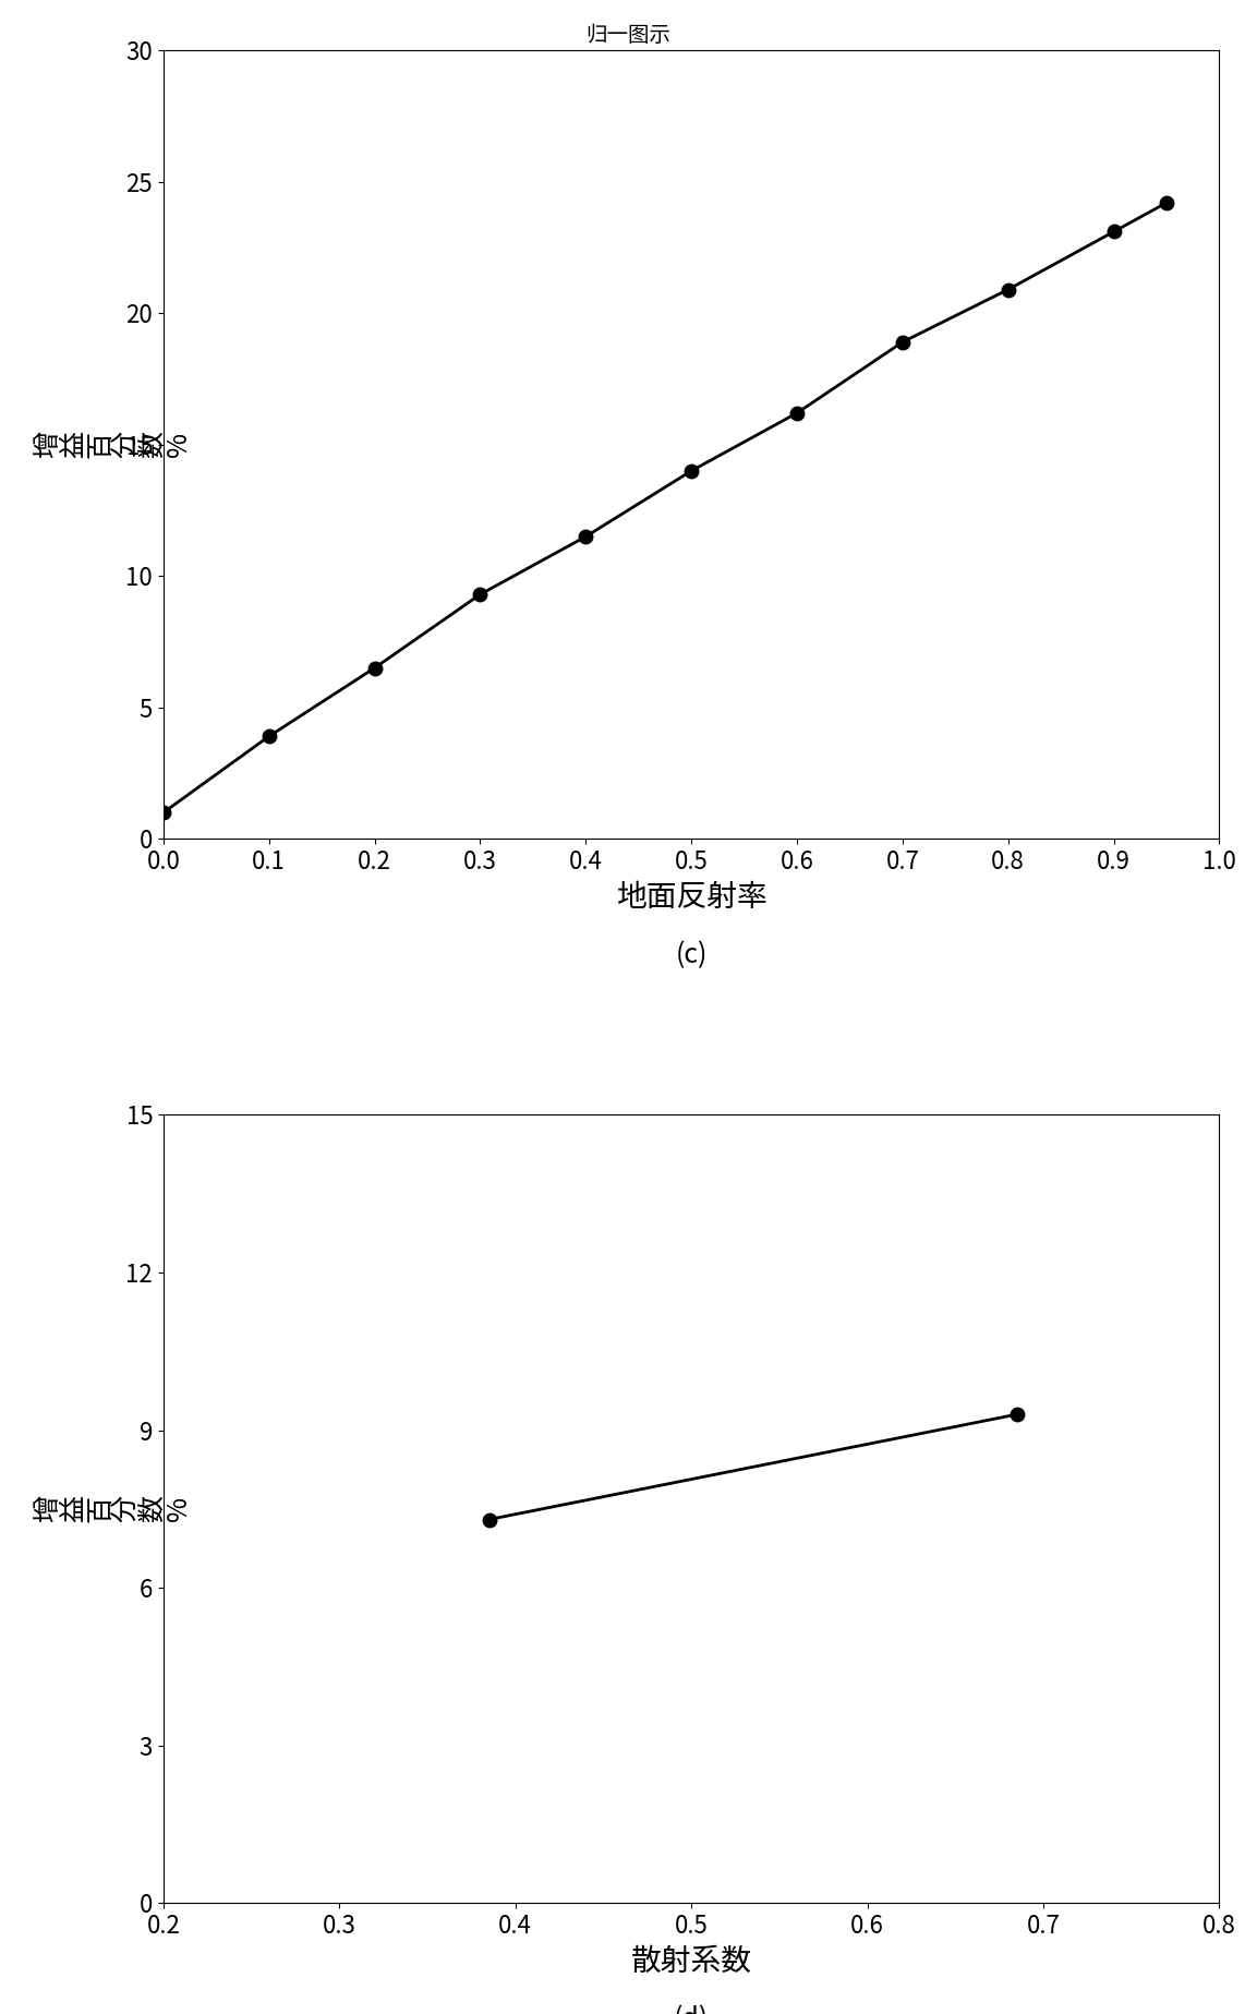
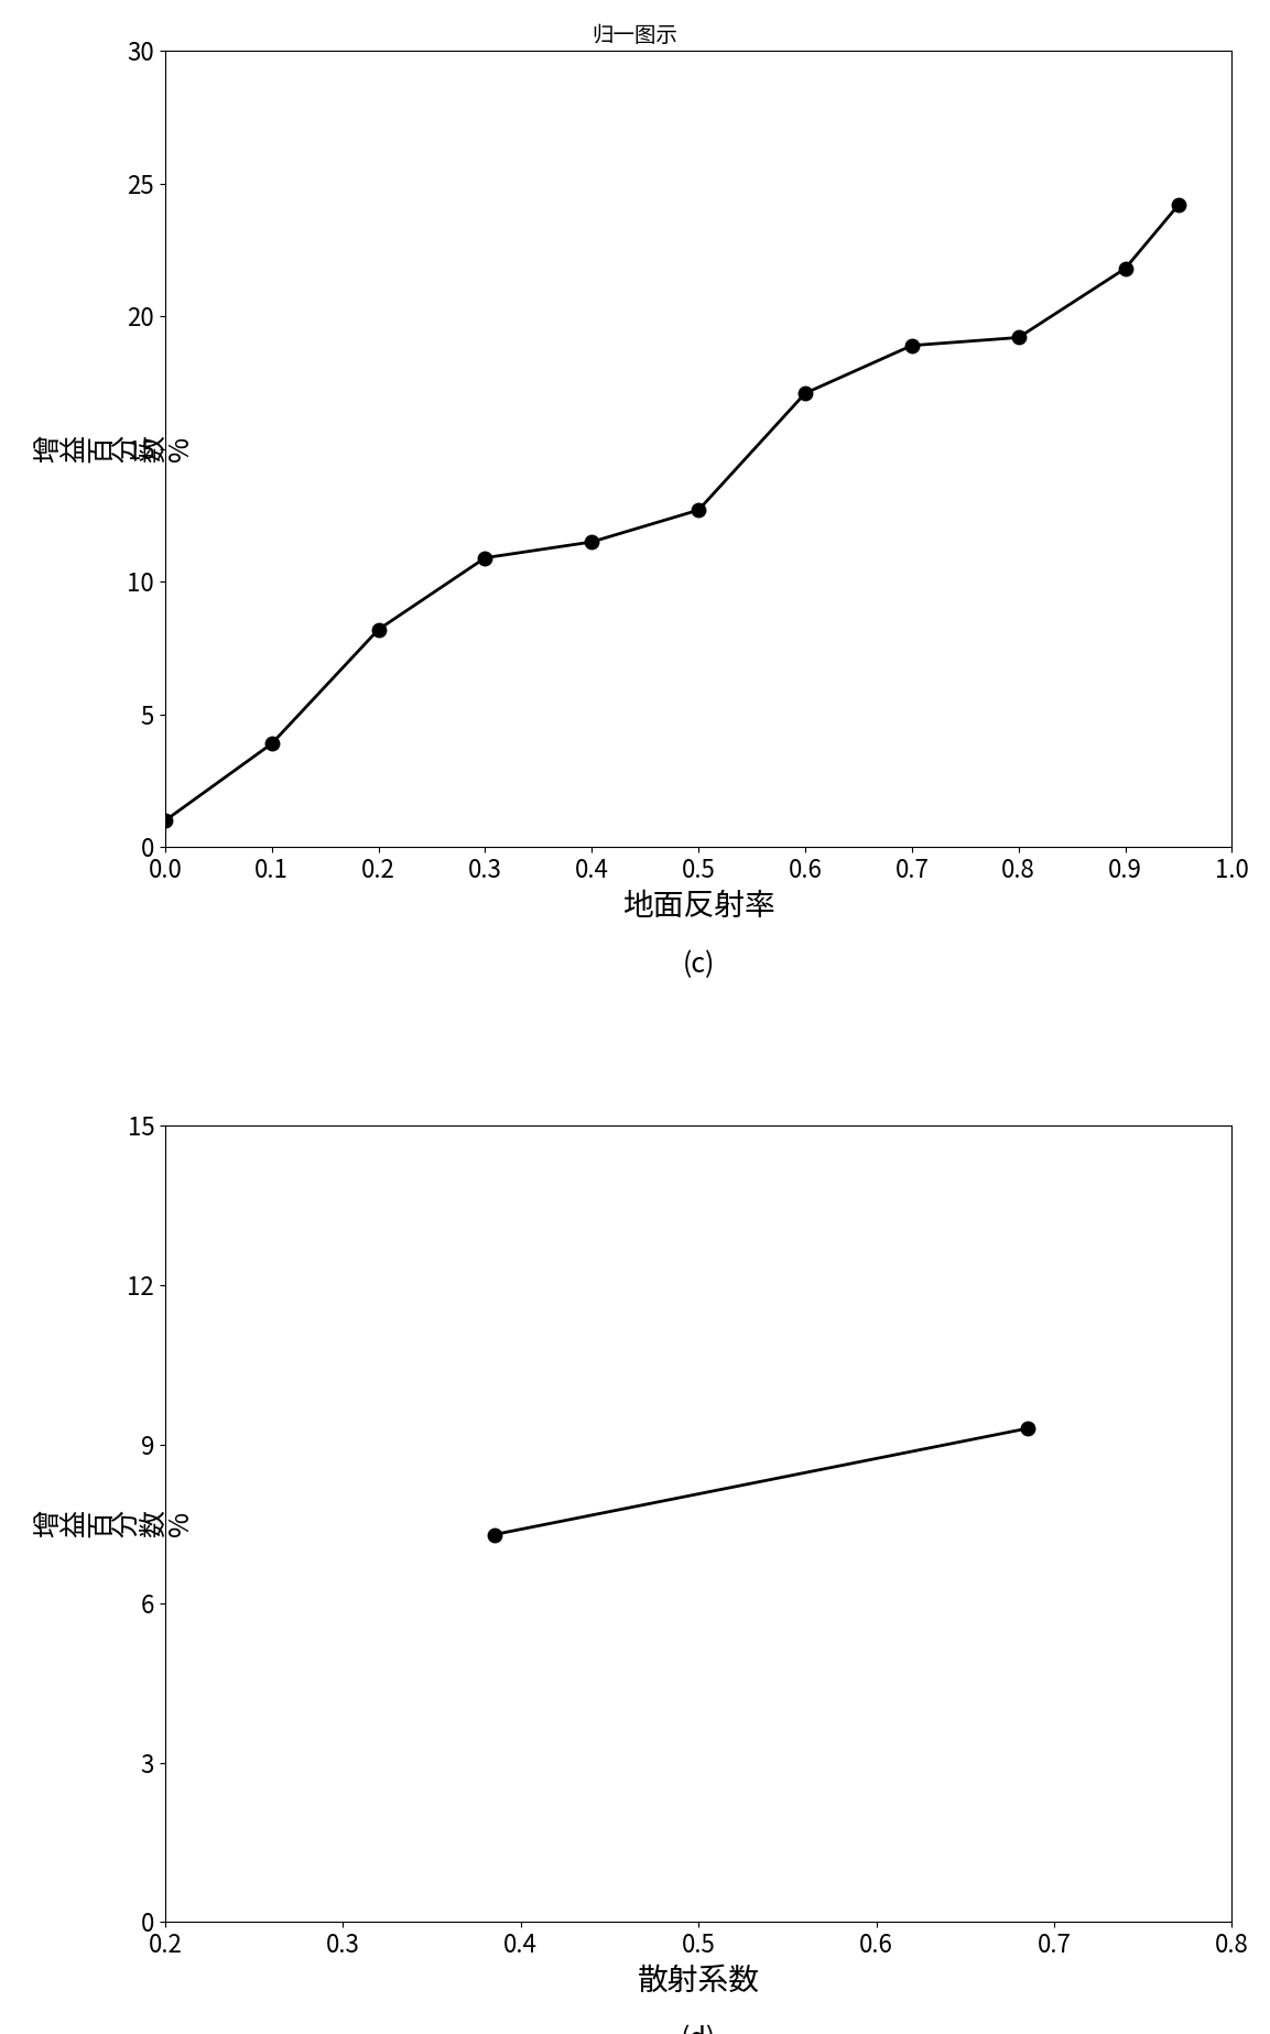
0.2: 6.5 -> 8.2
0.3: 9.3 -> 10.9
0.5: 14.0 -> 12.7
0.6: 16.2 -> 17.1
0.8: 20.9 -> 19.2
0.9: 23.1 -> 21.8
